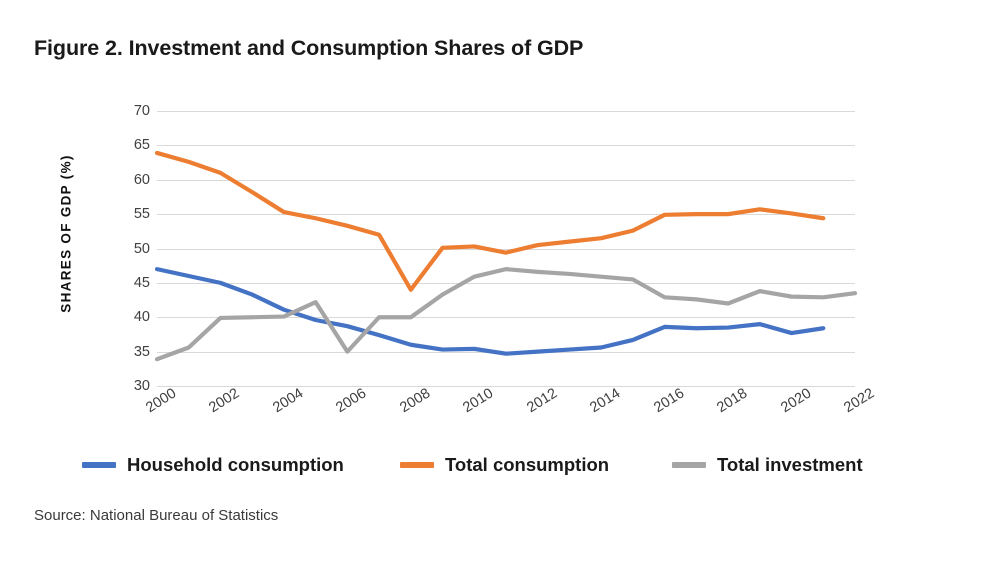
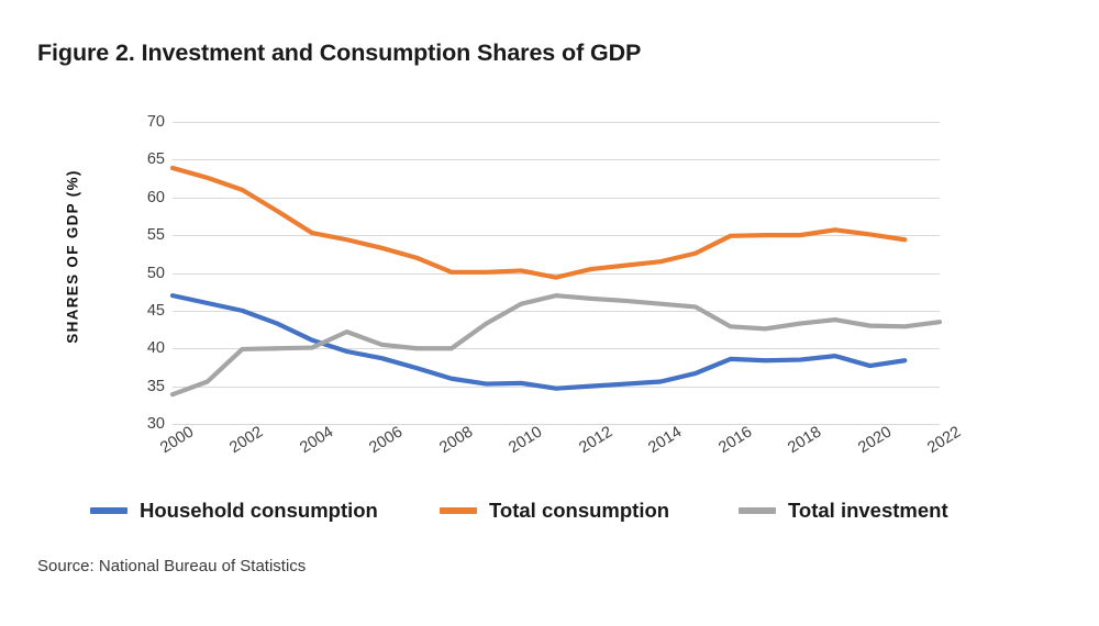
Total investment/2006: 35 -> 40
Total consumption/2008: 44 -> 50
Total investment/2018: 42 -> 43
